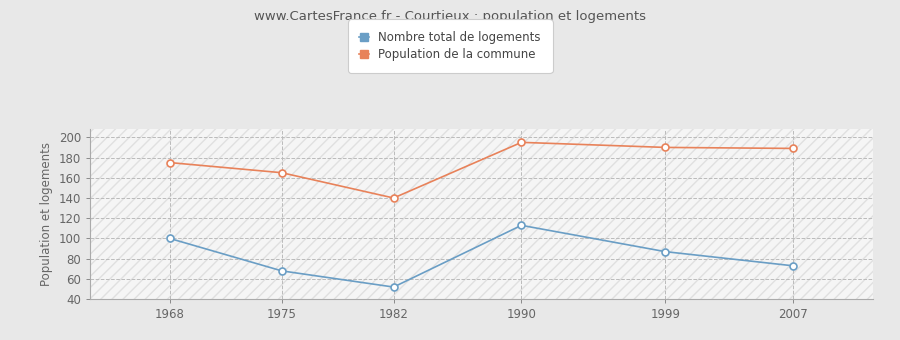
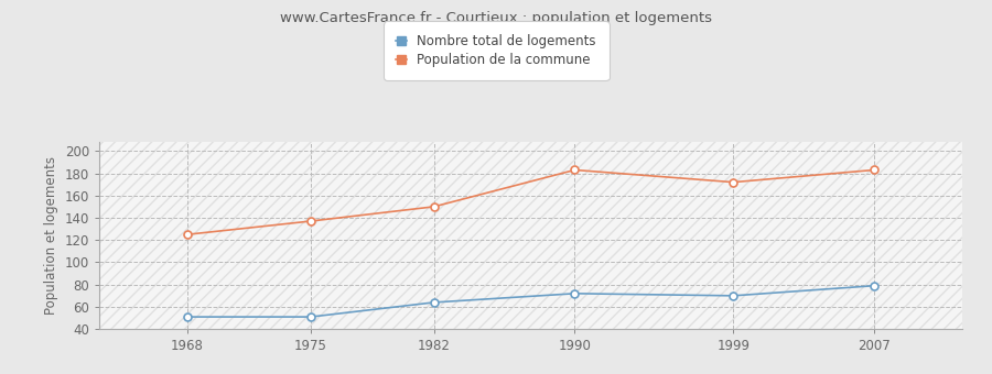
Nombre total de logements/1968: 100 -> 51
Population de la commune/1968: 175 -> 125
Nombre total de logements/1975: 68 -> 51
Population de la commune/1975: 165 -> 137
Nombre total de logements/1982: 52 -> 64
Population de la commune/1982: 140 -> 150
Nombre total de logements/1990: 113 -> 72
Population de la commune/1990: 195 -> 183
Nombre total de logements/1999: 87 -> 70
Population de la commune/1999: 190 -> 172
Nombre total de logements/2007: 73 -> 79
Population de la commune/2007: 189 -> 183
